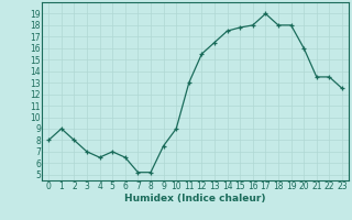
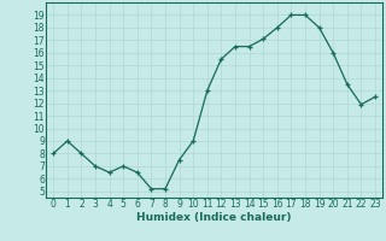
14: 17.5 -> 16.5
15: 17.8 -> 17.1
18: 18.0 -> 19.0
22: 13.5 -> 11.9
